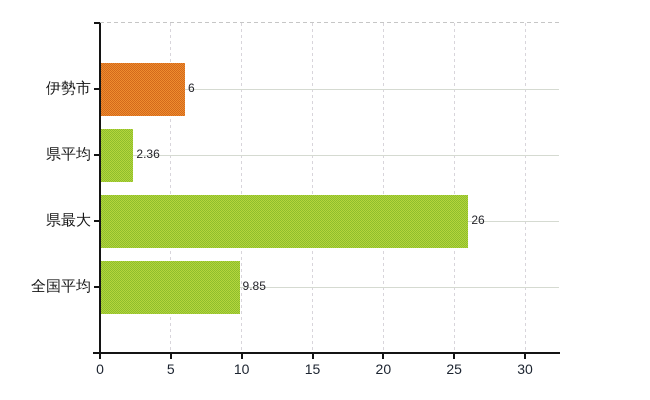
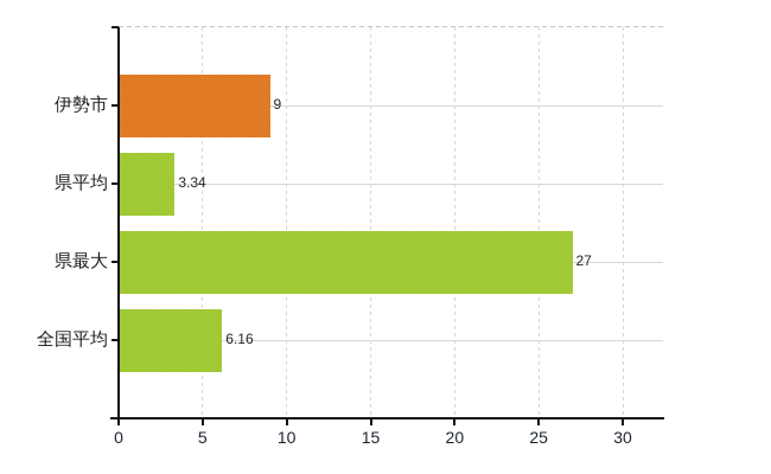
伊勢市: 6 -> 9
県平均: 2.36 -> 3.34
県最大: 26 -> 27
全国平均: 9.85 -> 6.16
